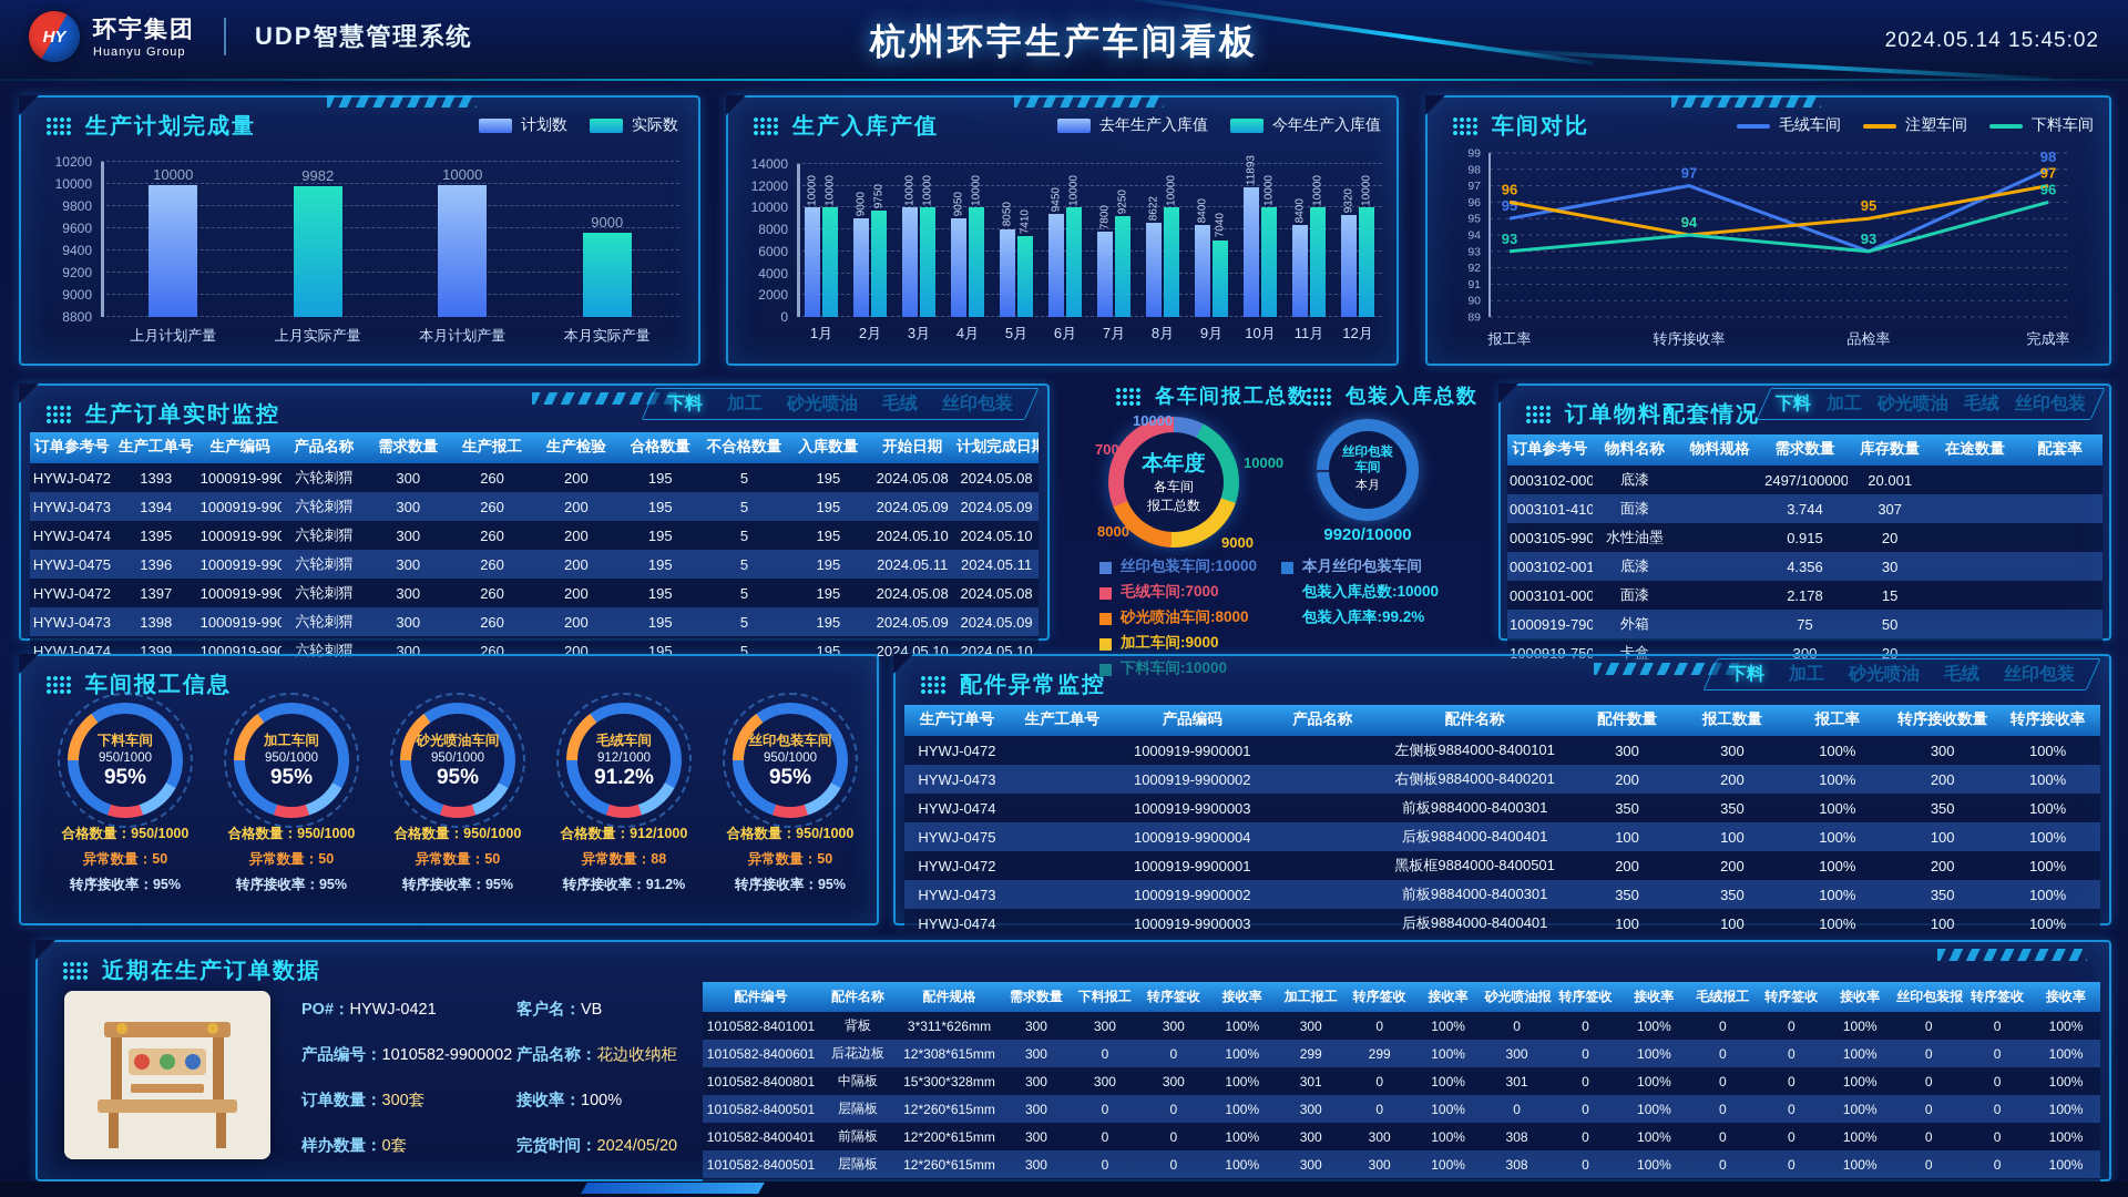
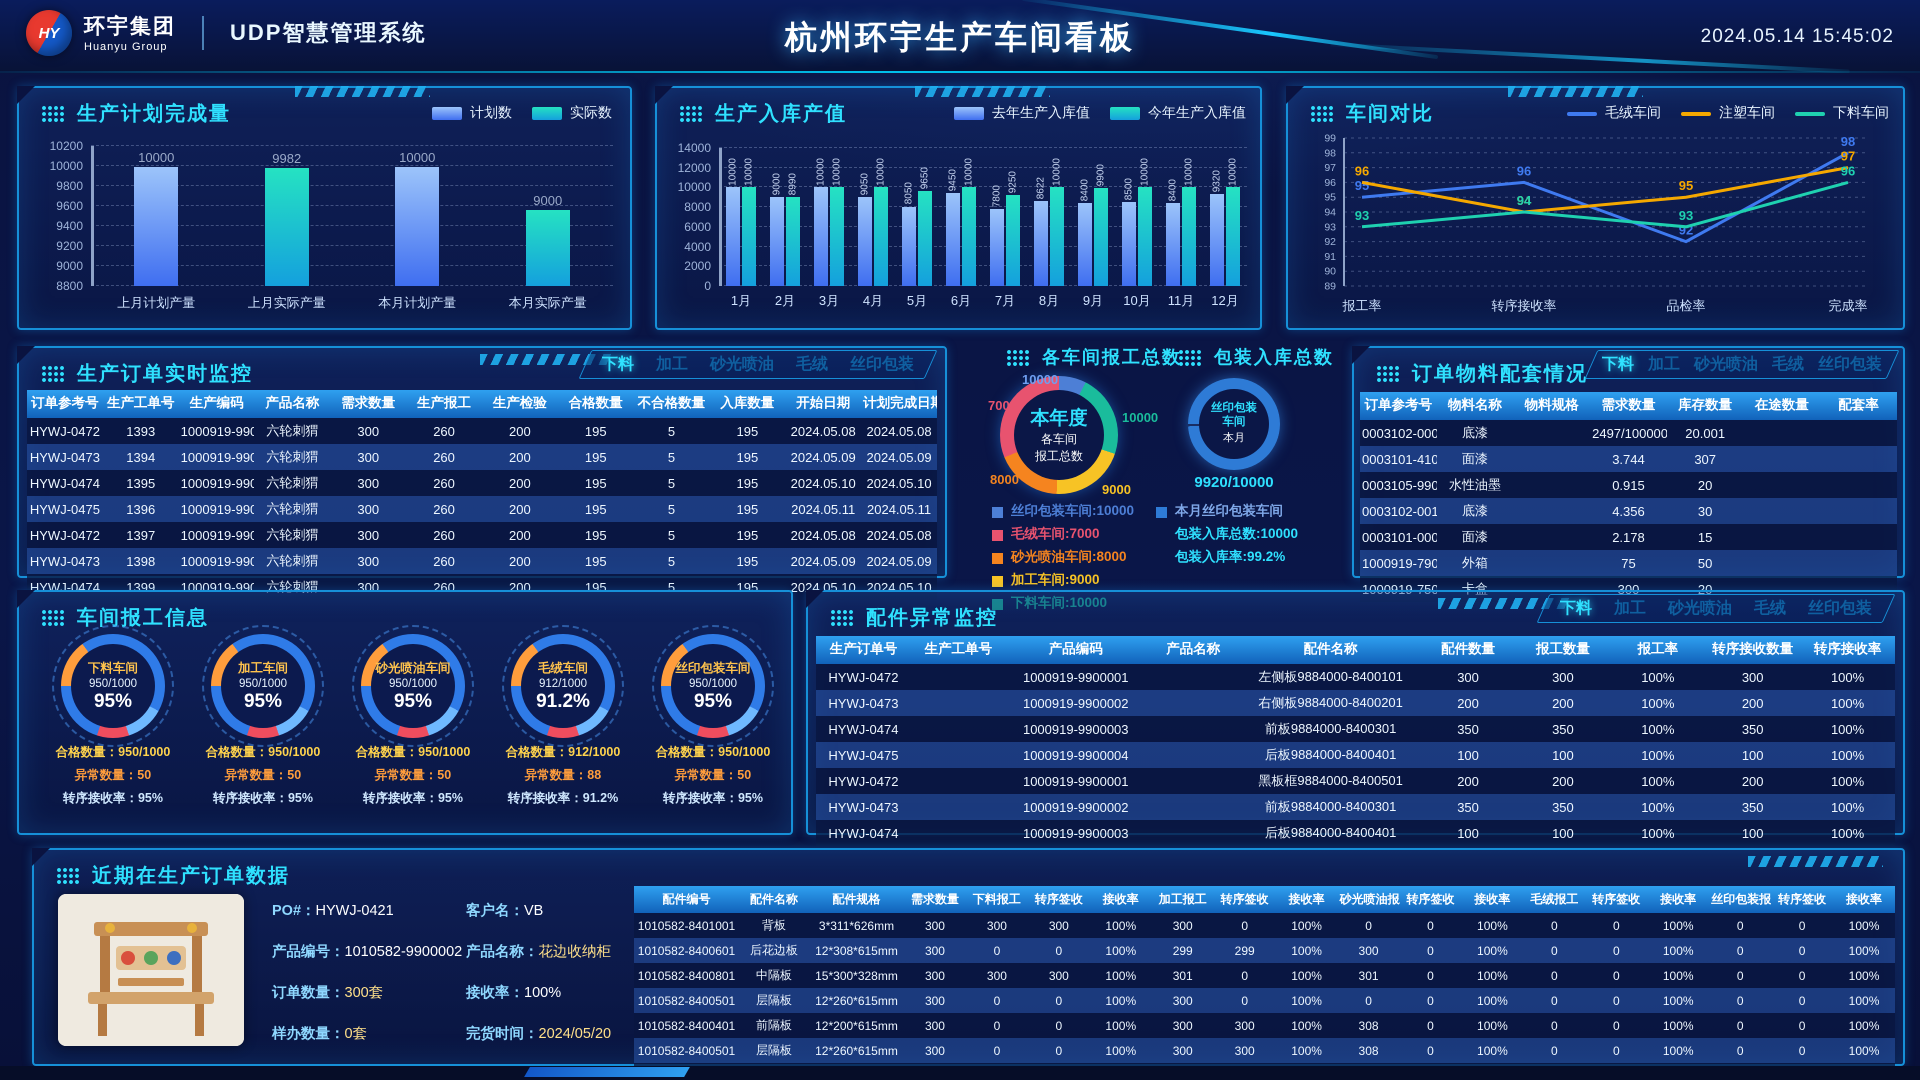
生产入库产值/今年生产入库值/2月: 9750 -> 8990
生产入库产值/今年生产入库值/5月: 7410 -> 9650
生产入库产值/今年生产入库值/9月: 7040 -> 9900
生产入库产值/去年生产入库值/10月: 11893 -> 8500
车间对比/毛绒车间/转序接收率: 97 -> 96
车间对比/毛绒车间/品检率: 93 -> 92
